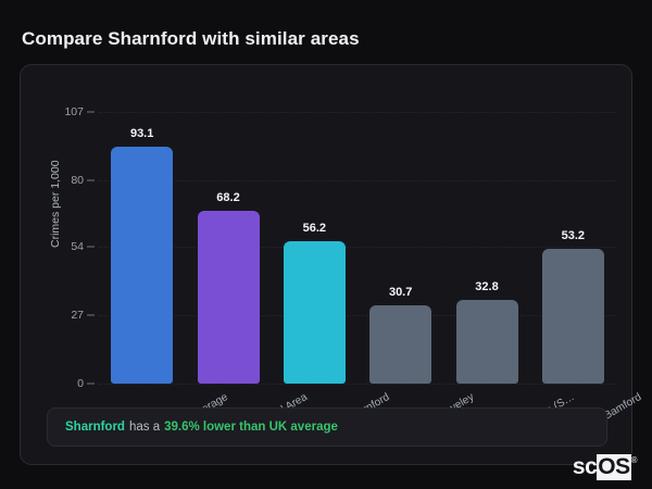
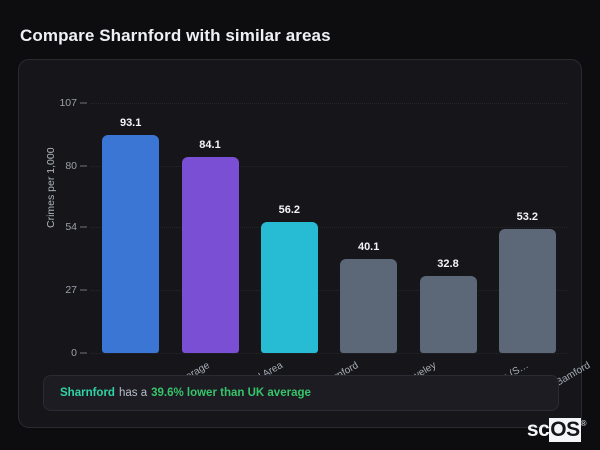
Local Area: 68.2 -> 84.1
Cheveley: 30.7 -> 40.1
